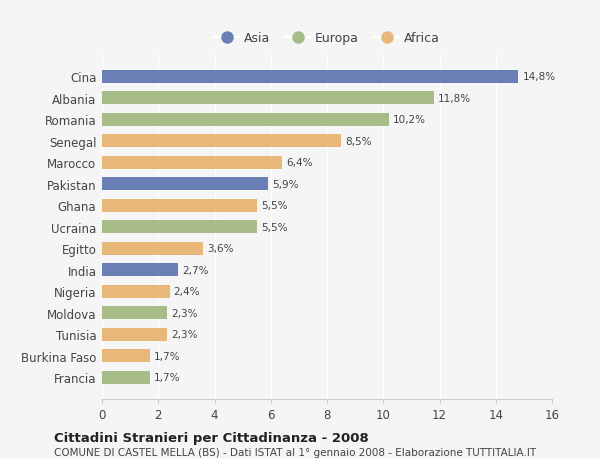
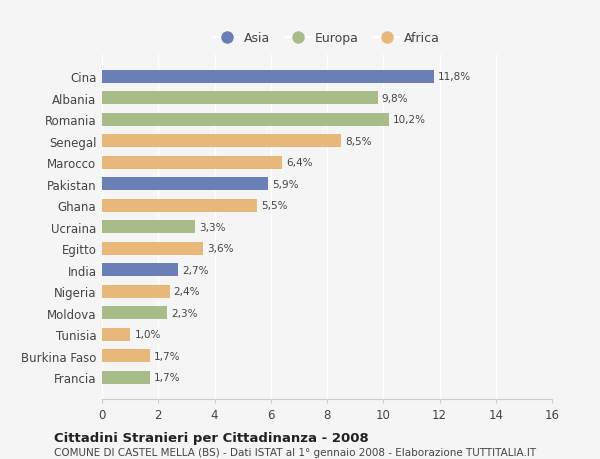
Cina: 14,8% -> 11,8%
Albania: 11,8% -> 9,8%
Ucraina: 5,5% -> 3,3%
Tunisia: 2,3% -> 1,0%
